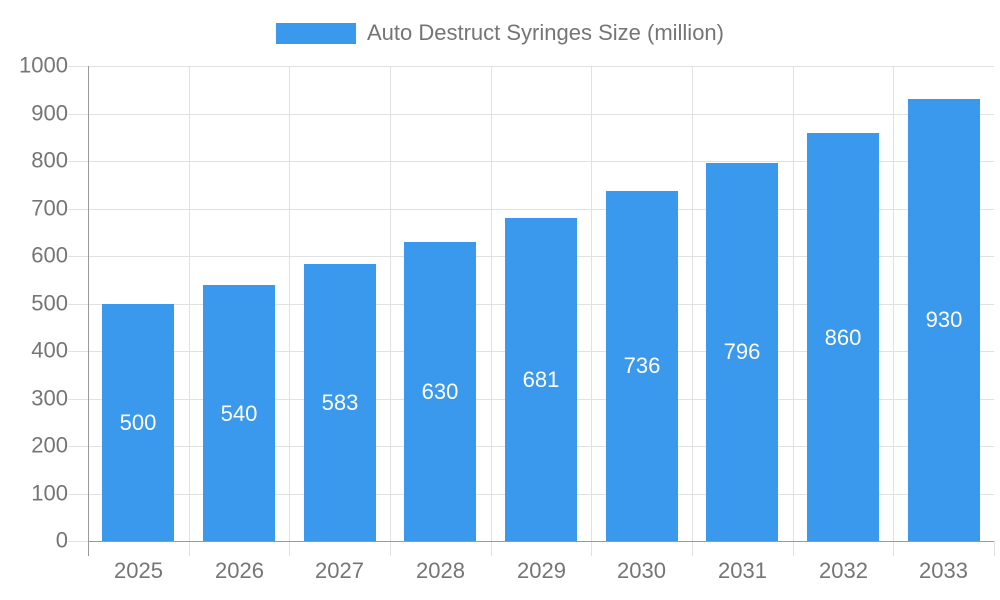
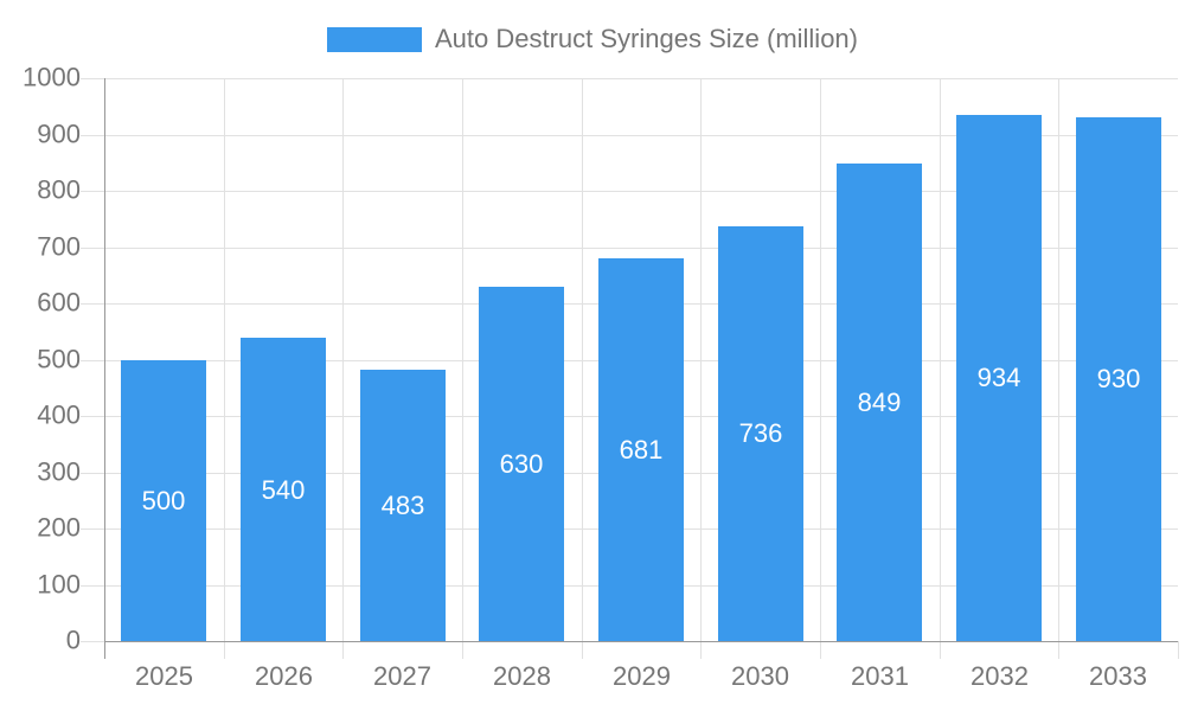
2027: 583 -> 483
2031: 796 -> 849
2032: 860 -> 934
